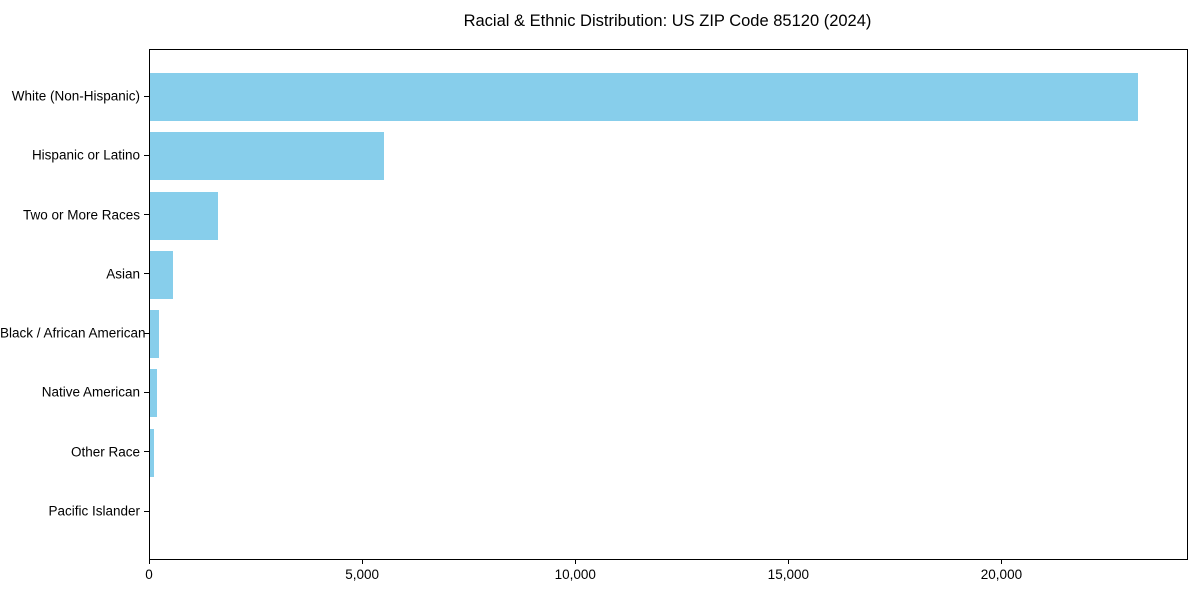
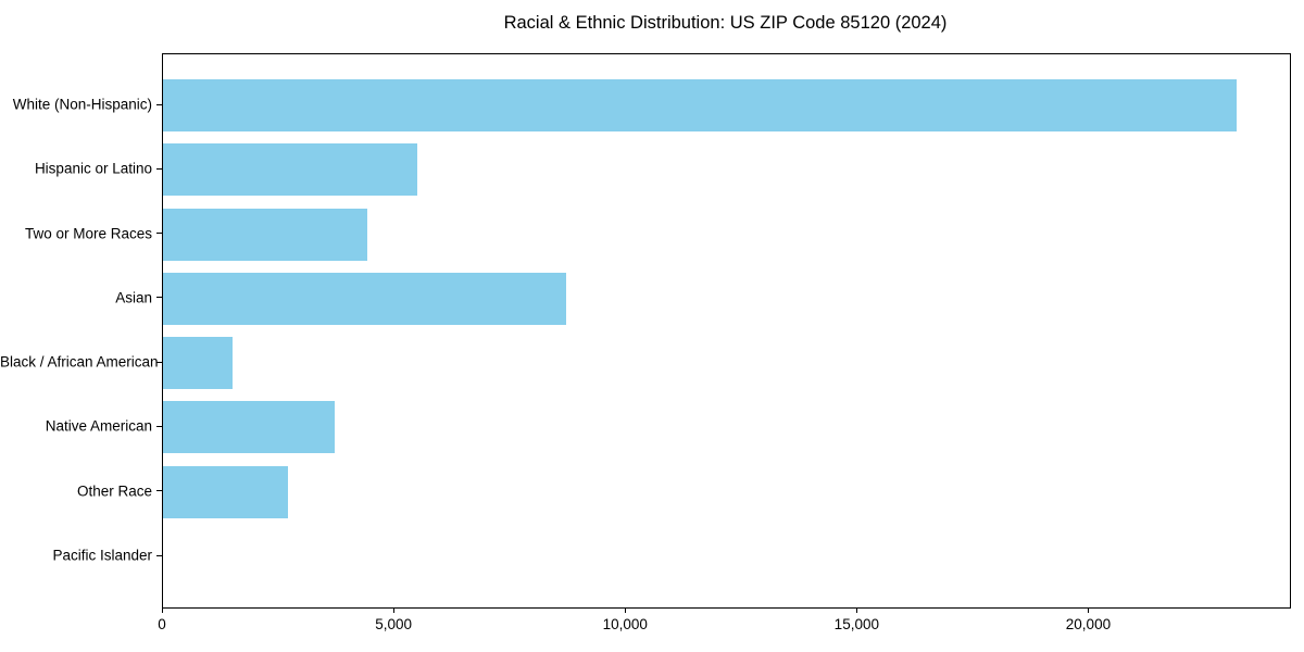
Two or More Races: 1600 -> 4400
Asian: 500 -> 8700
Black / African American: 200 -> 1500
Native American: 200 -> 3700
Other Race: 100 -> 2700
